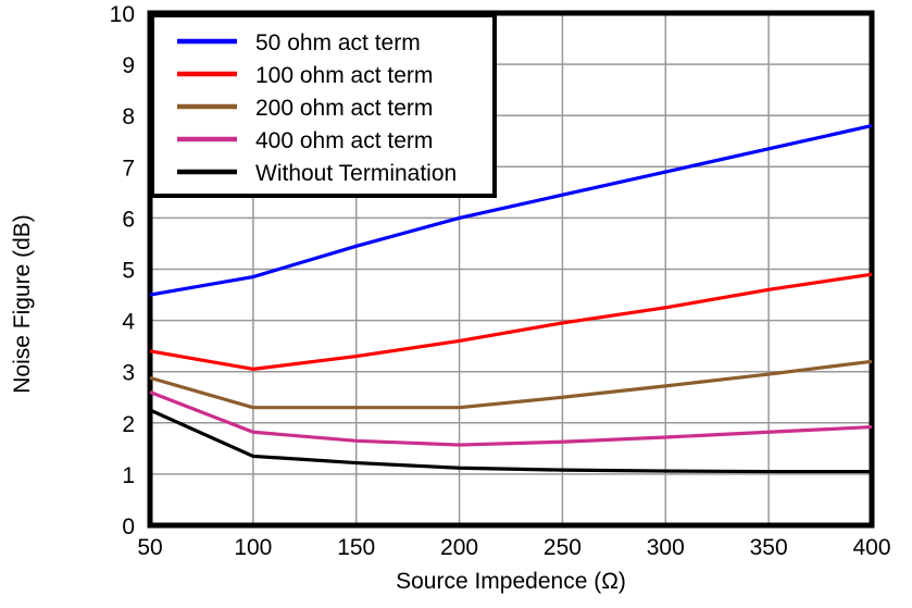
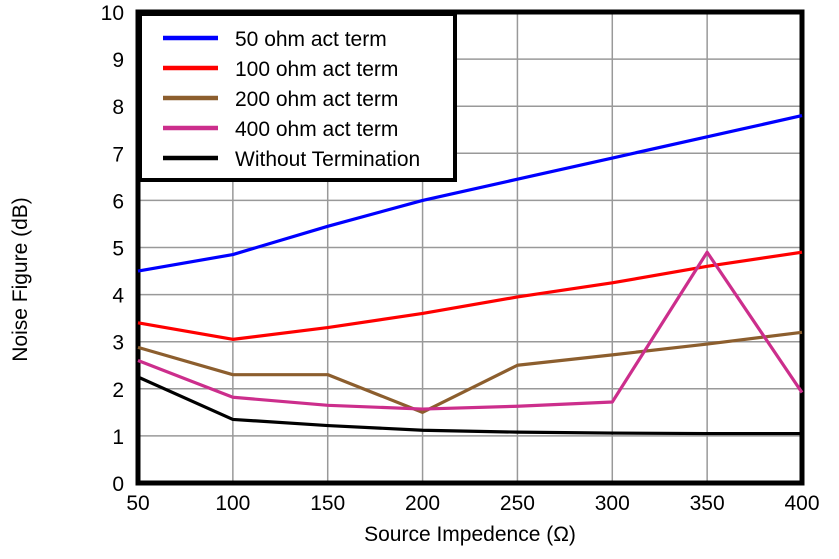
200 ohm act term/200: 2.3 -> 1.5
400 ohm act term/350: 1.8 -> 4.9
